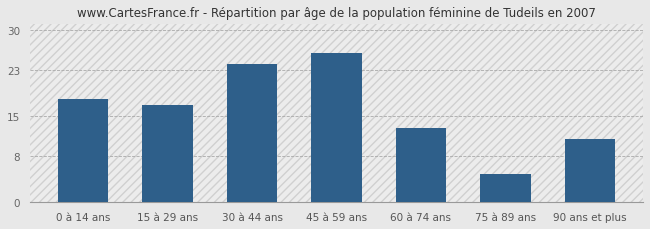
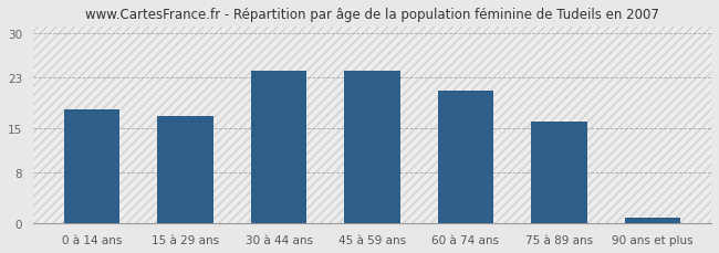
45 à 59 ans: 26 -> 24
60 à 74 ans: 13 -> 21
75 à 89 ans: 5 -> 16
90 ans et plus: 11 -> 1
